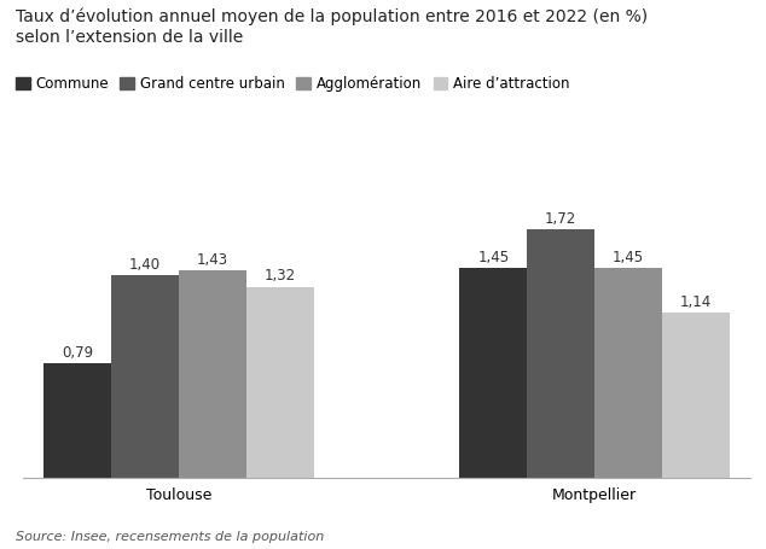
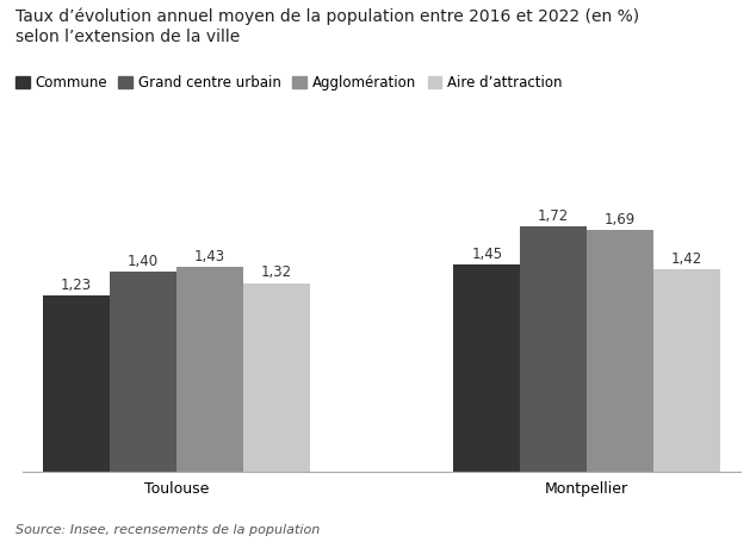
Commune/Toulouse: 0,79 -> 1,23
Agglomération/Montpellier: 1,45 -> 1,69
Aire d’attraction/Montpellier: 1,14 -> 1,42
